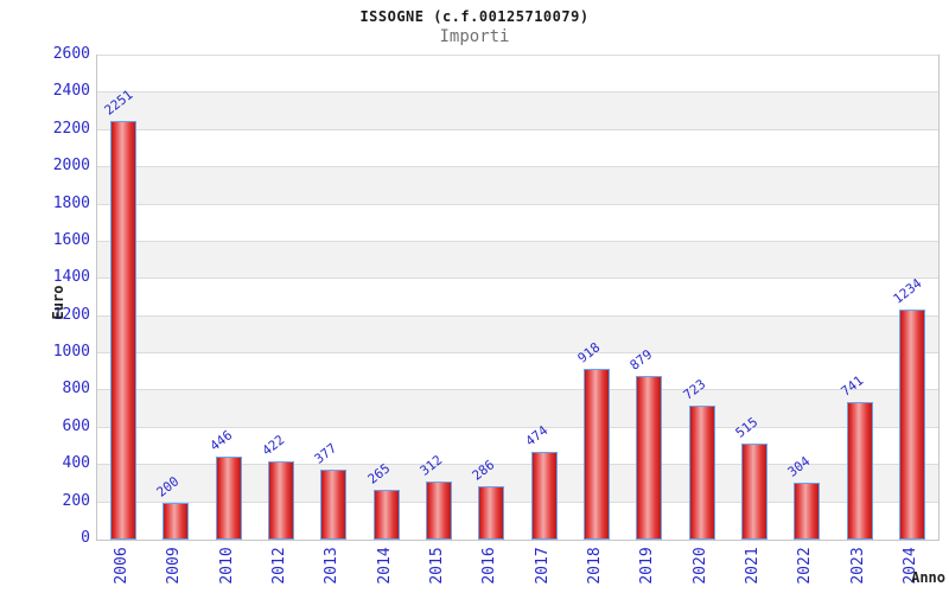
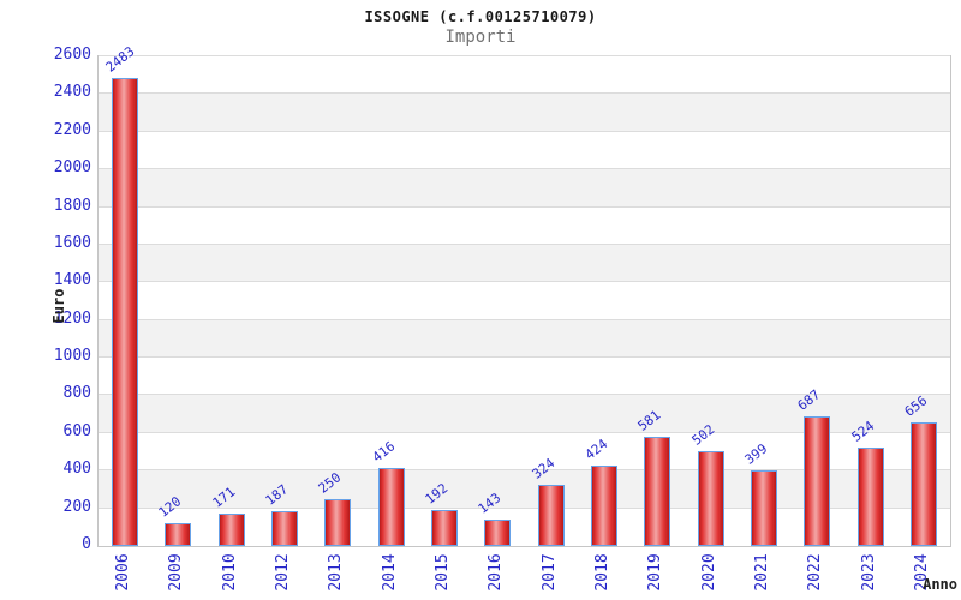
2006: 2251 -> 2483
2009: 200 -> 120
2010: 446 -> 171
2012: 422 -> 187
2013: 377 -> 250
2014: 265 -> 416
2015: 312 -> 192
2016: 286 -> 143
2017: 474 -> 324
2018: 918 -> 424
2019: 879 -> 581
2020: 723 -> 502
2021: 515 -> 399
2022: 304 -> 687
2023: 741 -> 524
2024: 1234 -> 656
